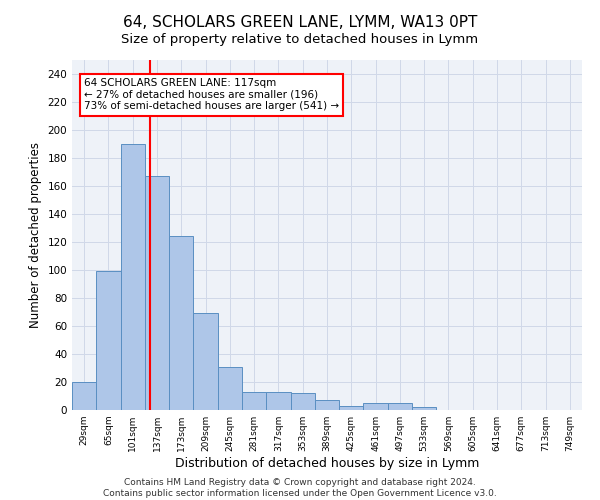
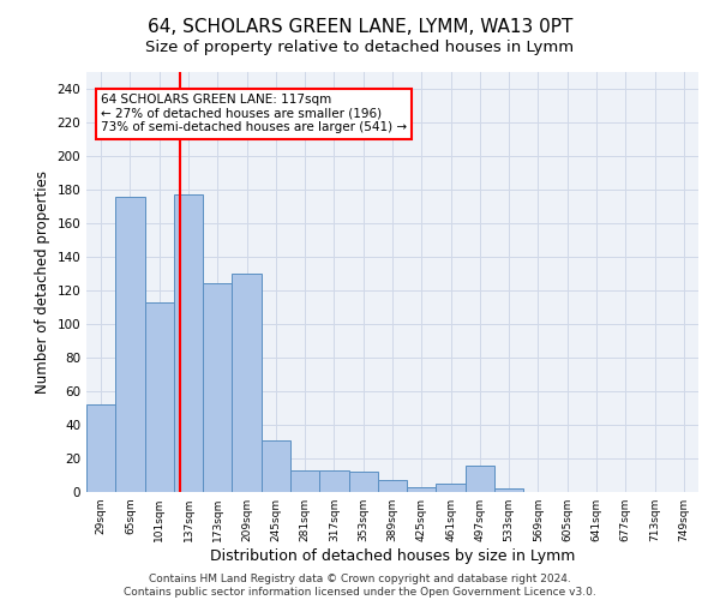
29sqm: 20 -> 52
65sqm: 99 -> 176
101sqm: 190 -> 113
137sqm: 167 -> 177
209sqm: 69 -> 130
497sqm: 5 -> 16
